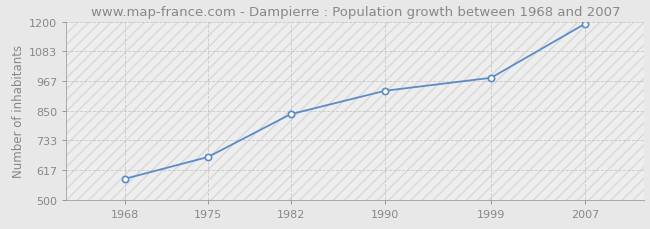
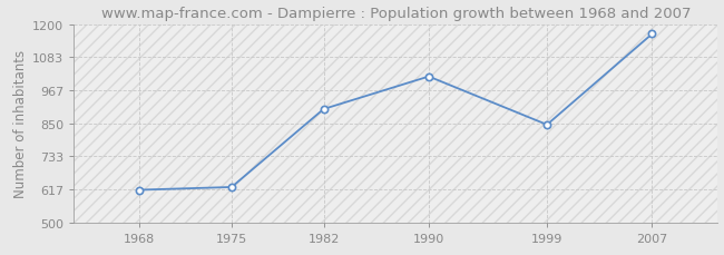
1968: 583 -> 615
1975: 668 -> 625
1982: 836 -> 900
1990: 928 -> 1015
1999: 979 -> 845
2007: 1192 -> 1165
